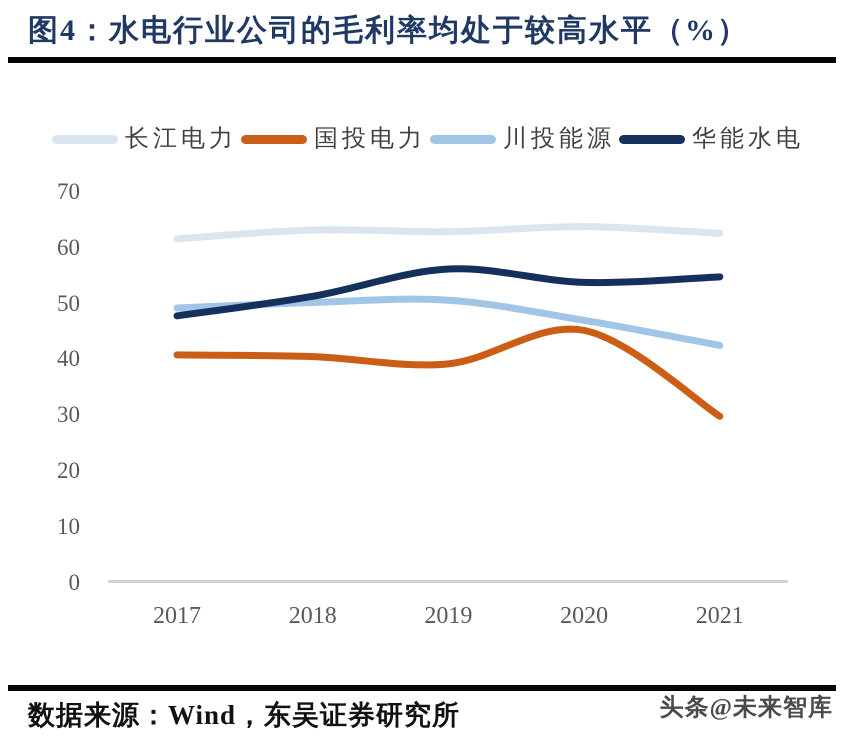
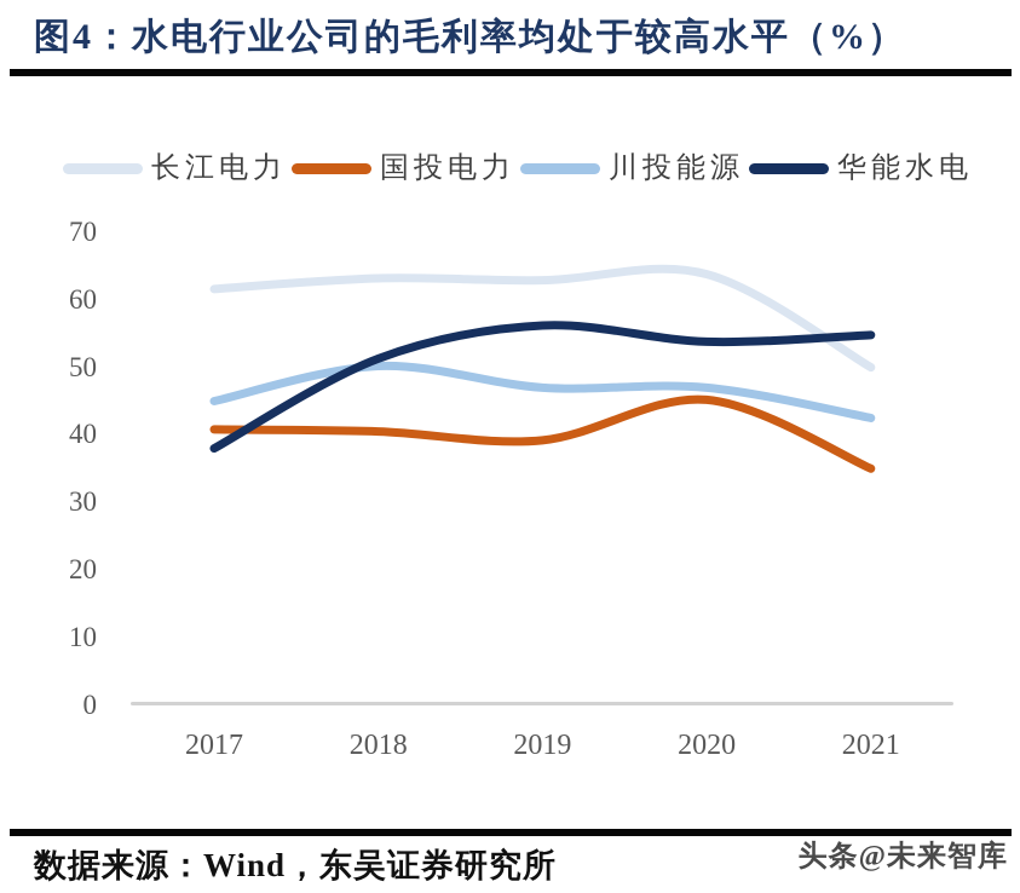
川投能源/2017: 49 -> 45
华能水电/2017: 48 -> 38
川投能源/2019: 51 -> 47
长江电力/2021: 63 -> 50
国投电力/2021: 30 -> 35
